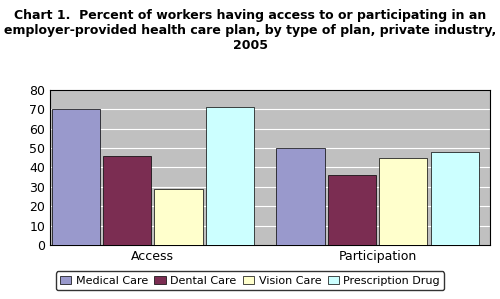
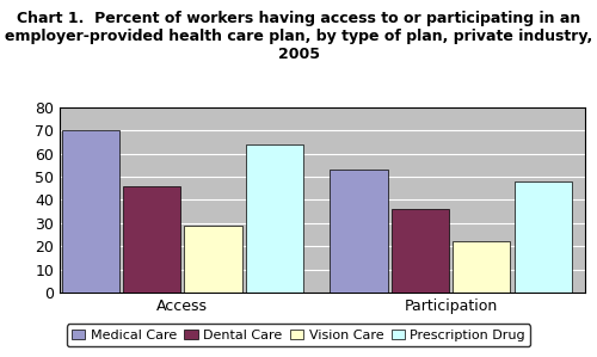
Prescription Drug/Access: 71 -> 64
Medical Care/Participation: 50 -> 53
Vision Care/Participation: 45 -> 22
